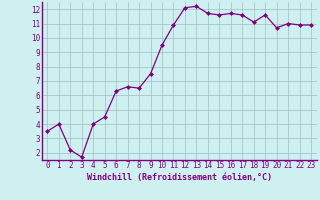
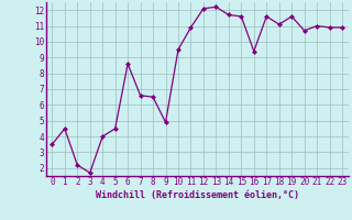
1: 4.0 -> 4.5
6: 6.3 -> 8.6
9: 7.5 -> 4.9
16: 11.7 -> 9.4
